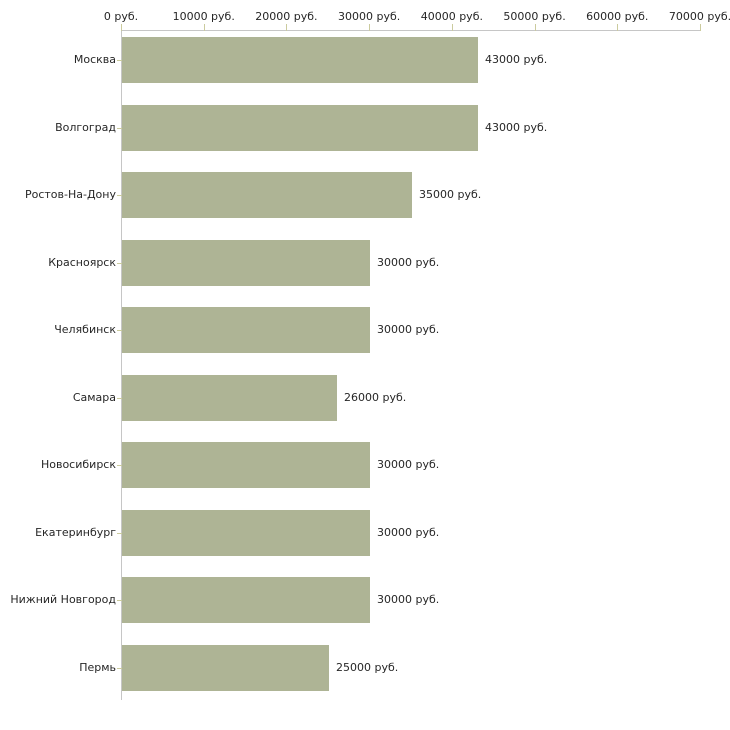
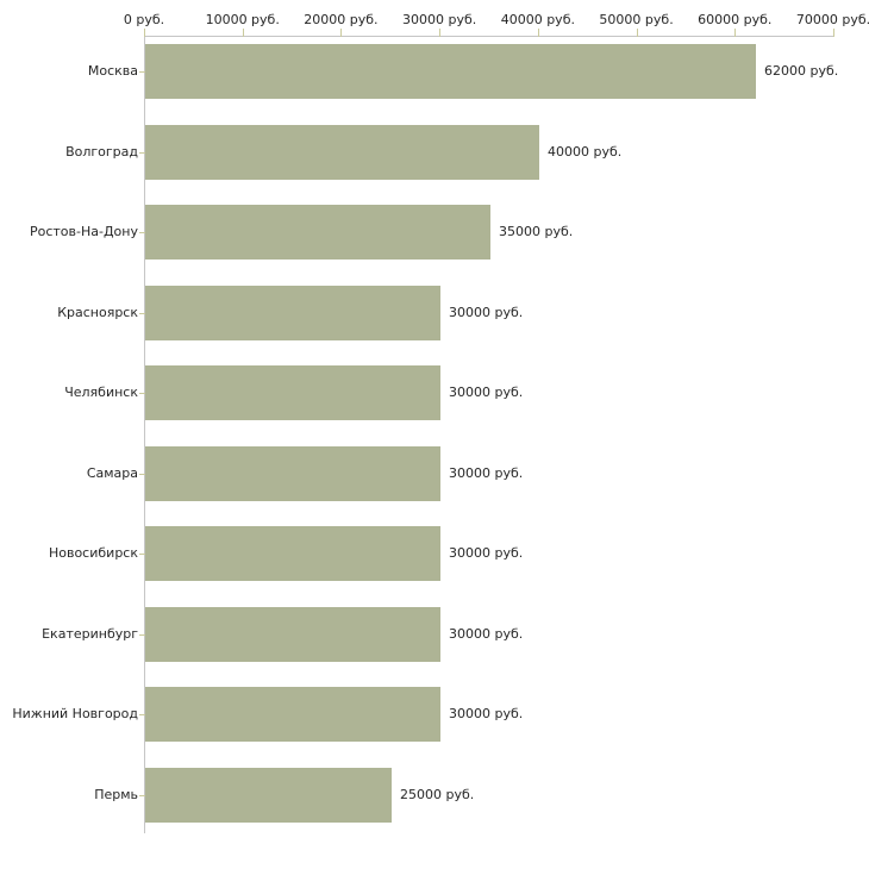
Москва: 43000 -> 62000
Волгоград: 43000 -> 40000
Самара: 26000 -> 30000
